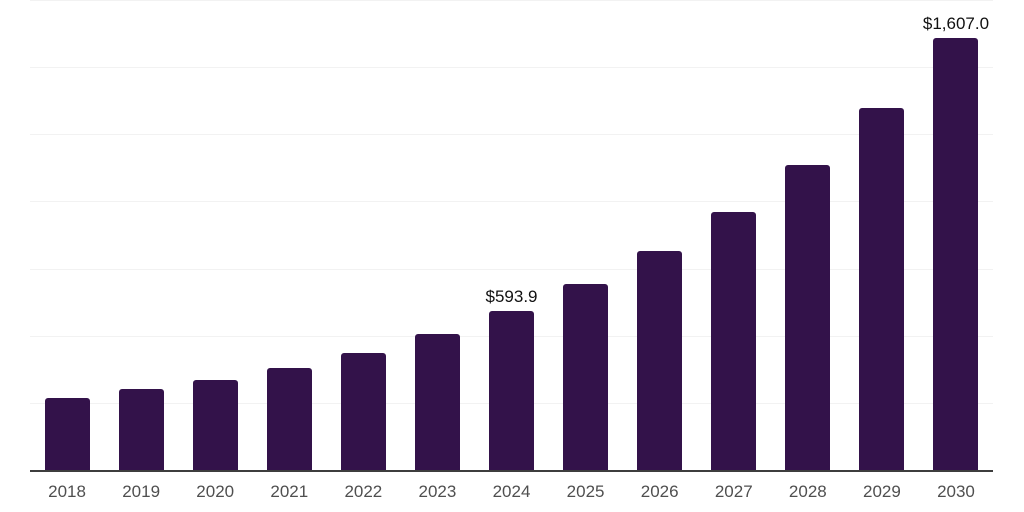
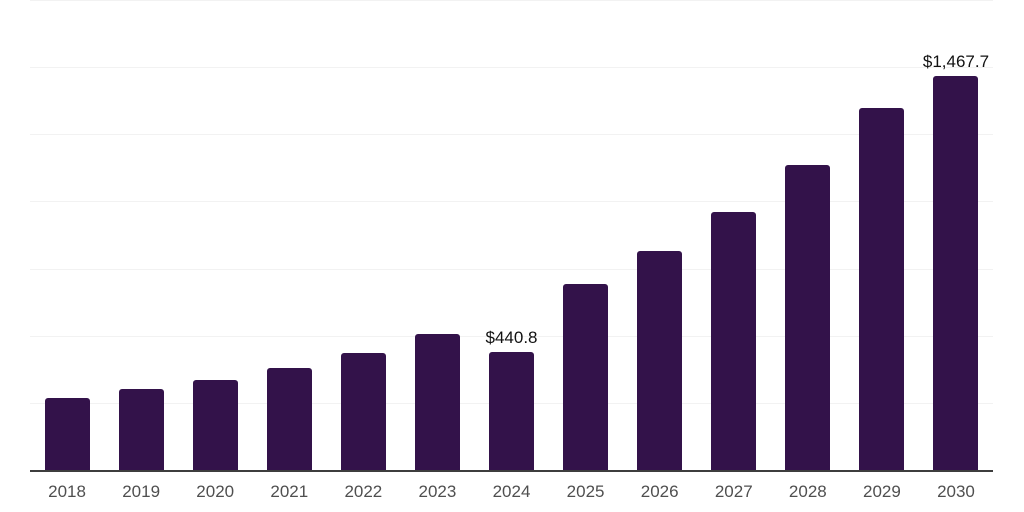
2024: $593.9 -> $440.8
2030: $1,607.0 -> $1,467.7
